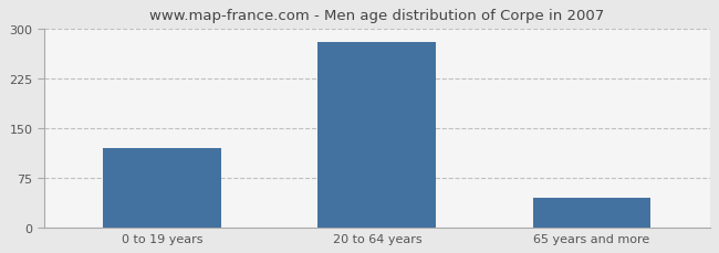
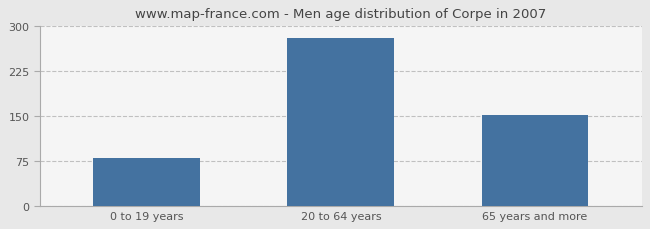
0 to 19 years: 120 -> 80
65 years and more: 45 -> 152
